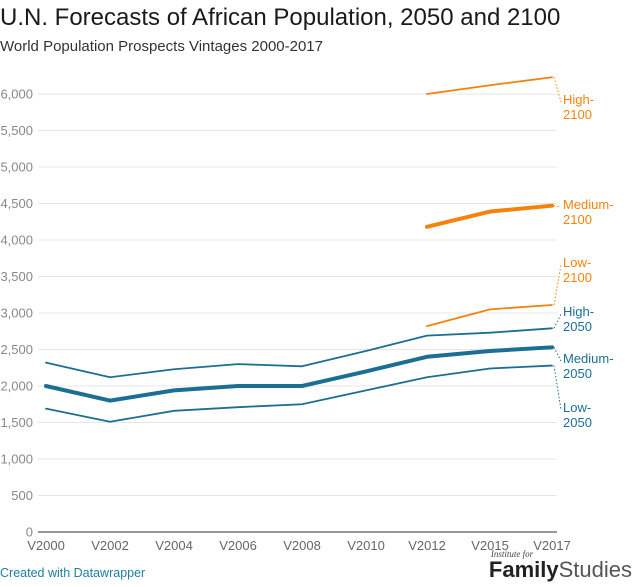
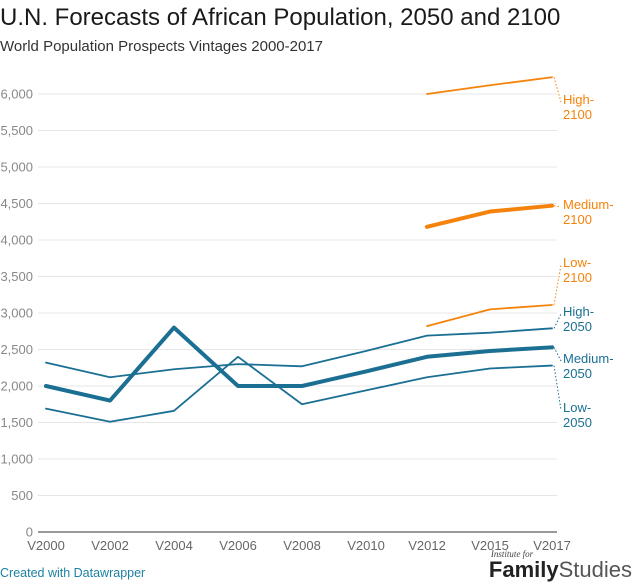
Medium-2050/V2004: 1900 -> 2800
Low-2050/V2006: 1700 -> 2400
